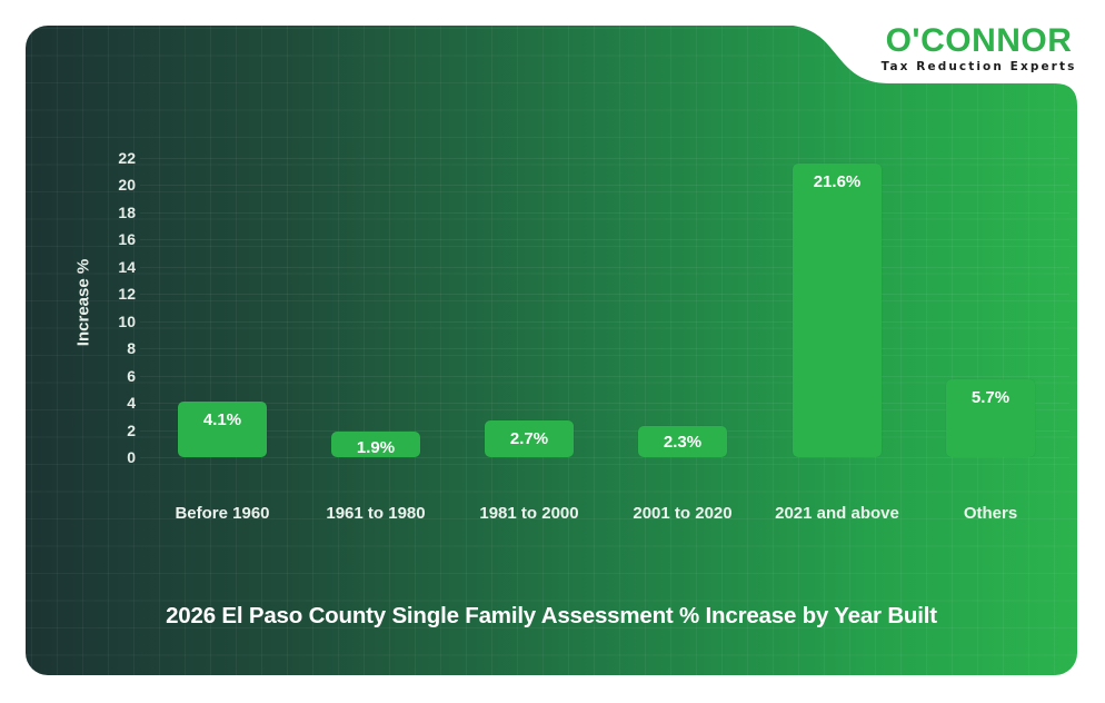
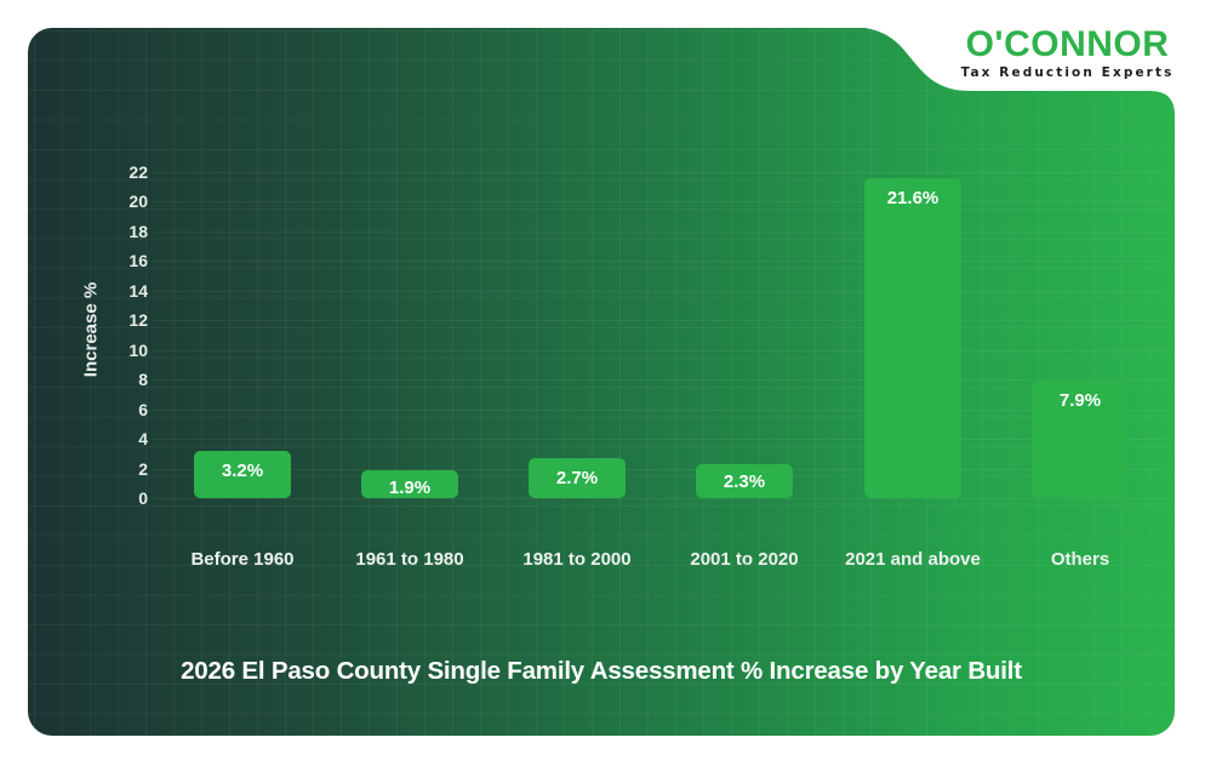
Before 1960: 4.1% -> 3.2%
Others: 5.7% -> 7.9%
